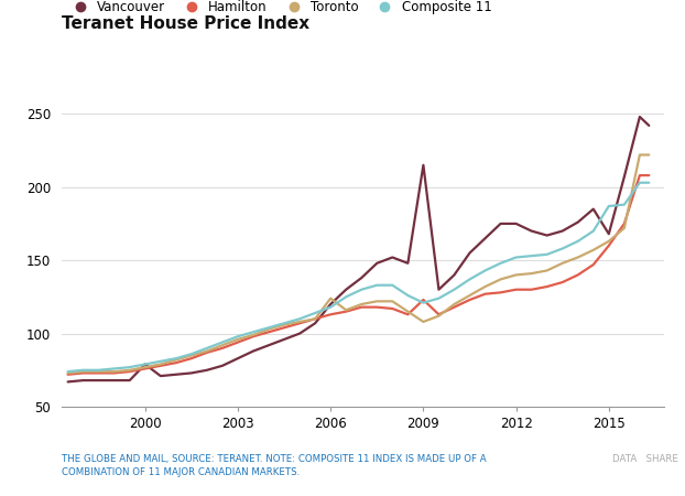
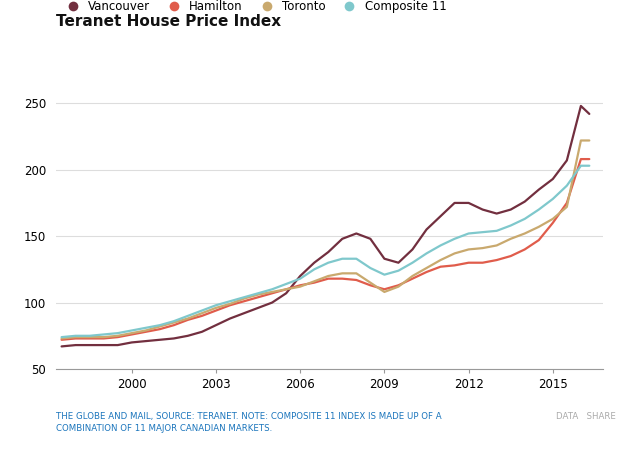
Vancouver/2000: 79 -> 70
Toronto/2006: 124 -> 112
Vancouver/2009: 215 -> 133
Hamilton/2009: 123 -> 110
Vancouver/2015: 168 -> 193
Composite 11/2015: 187 -> 178
